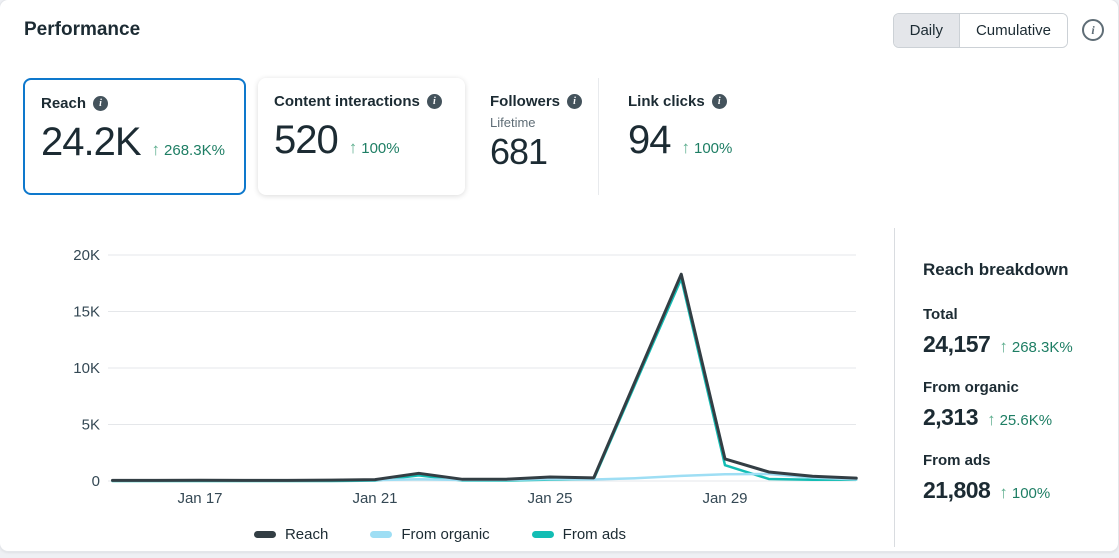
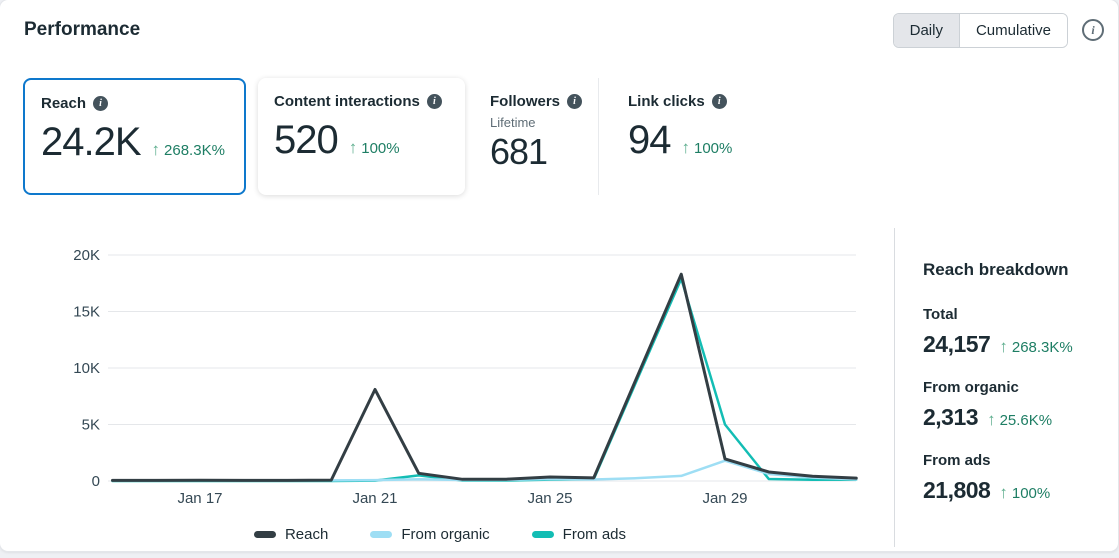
Reach/Jan 21: 0.1K -> 8.1K
From organic/Jan 29: 0.6K -> 1.8K
From ads/Jan 29: 1.4K -> 5.0K
